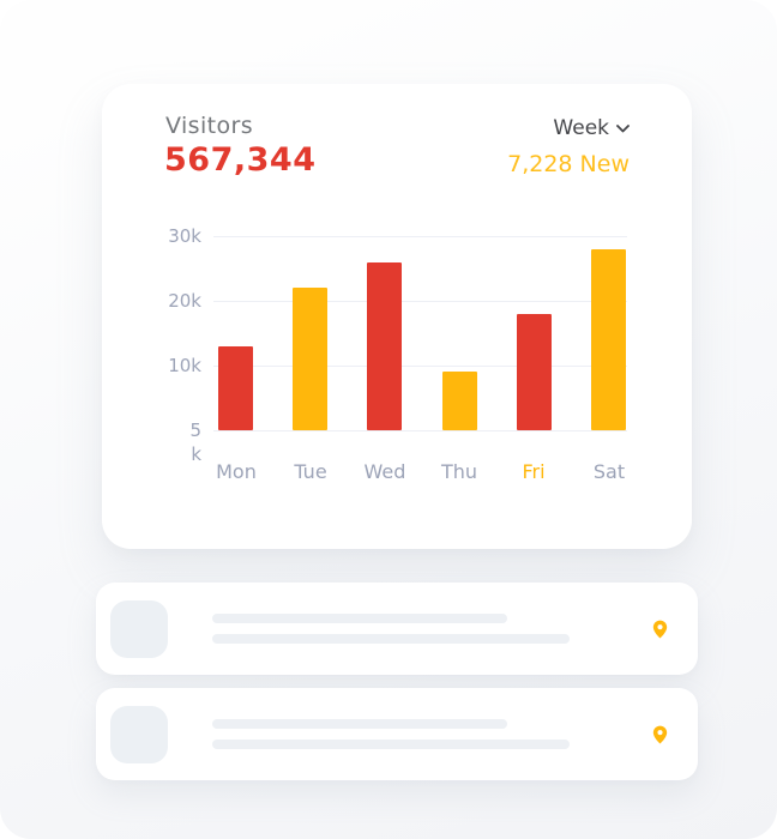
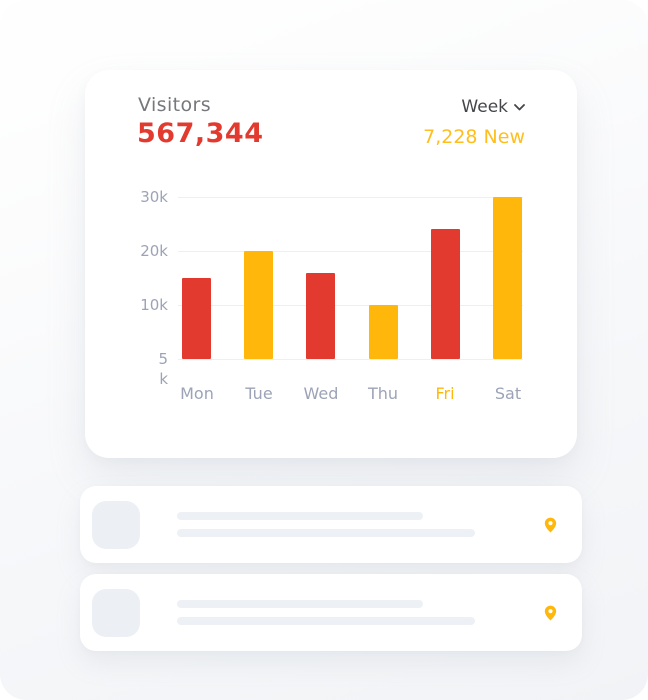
Mon: 13k -> 15k
Tue: 22k -> 20k
Wed: 26k -> 16k
Thu: 9k -> 10k
Fri: 18k -> 24k
Sat: 28k -> 30k
